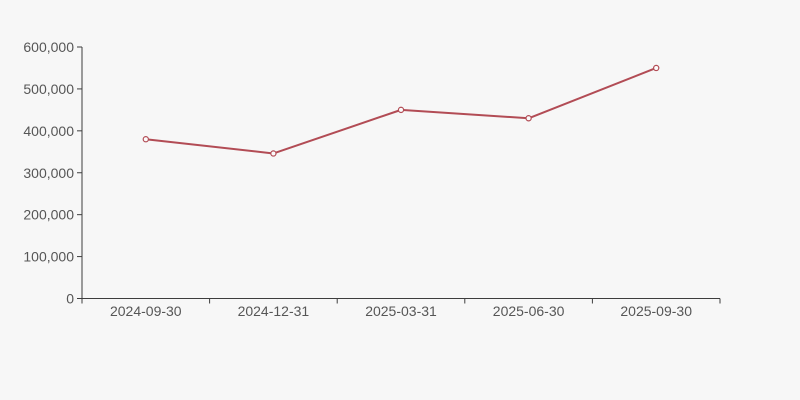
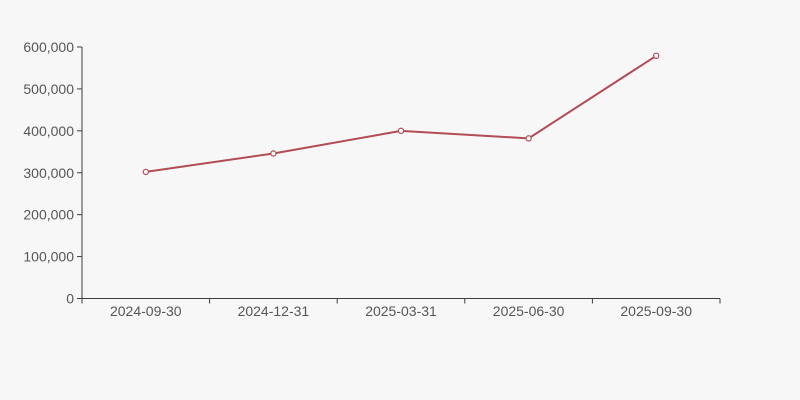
2024-09-30: 380000 -> 300000
2025-03-31: 450000 -> 400000
2025-06-30: 430000 -> 380000
2025-09-30: 550000 -> 580000
